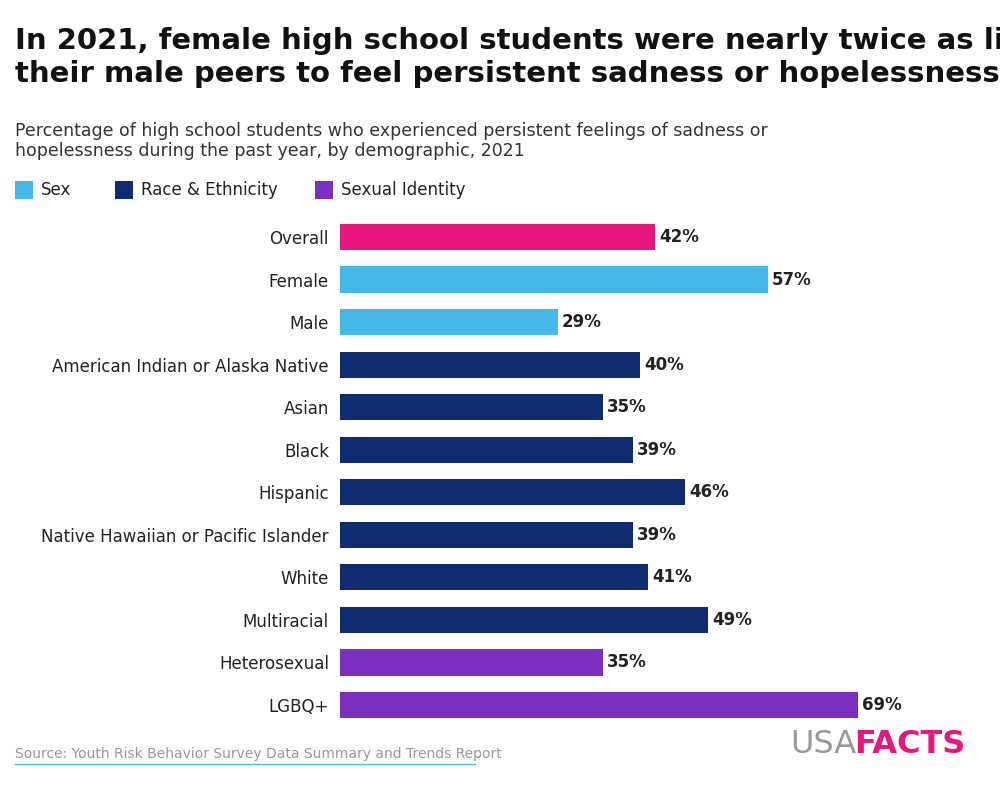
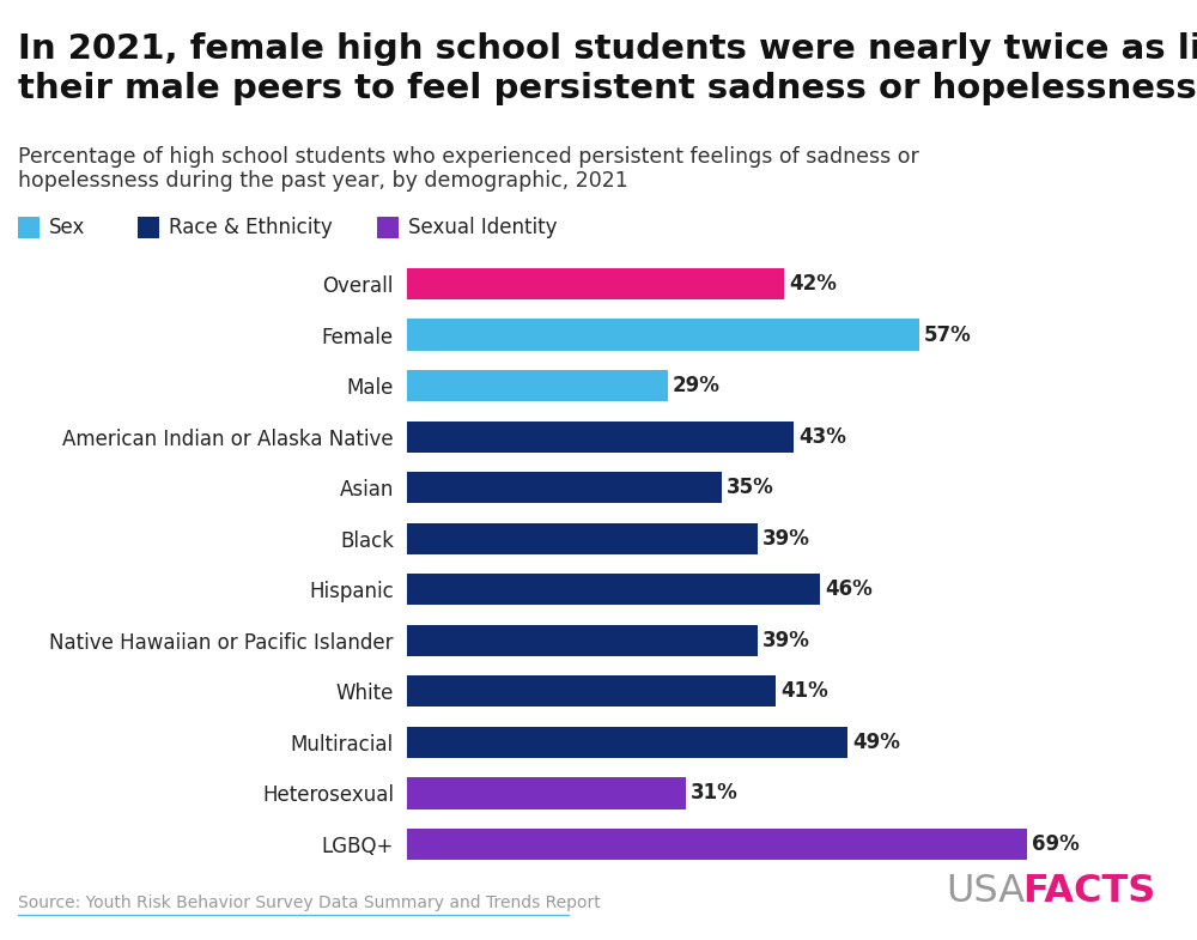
American Indian or Alaska Native: 40% -> 43%
Heterosexual: 35% -> 31%
